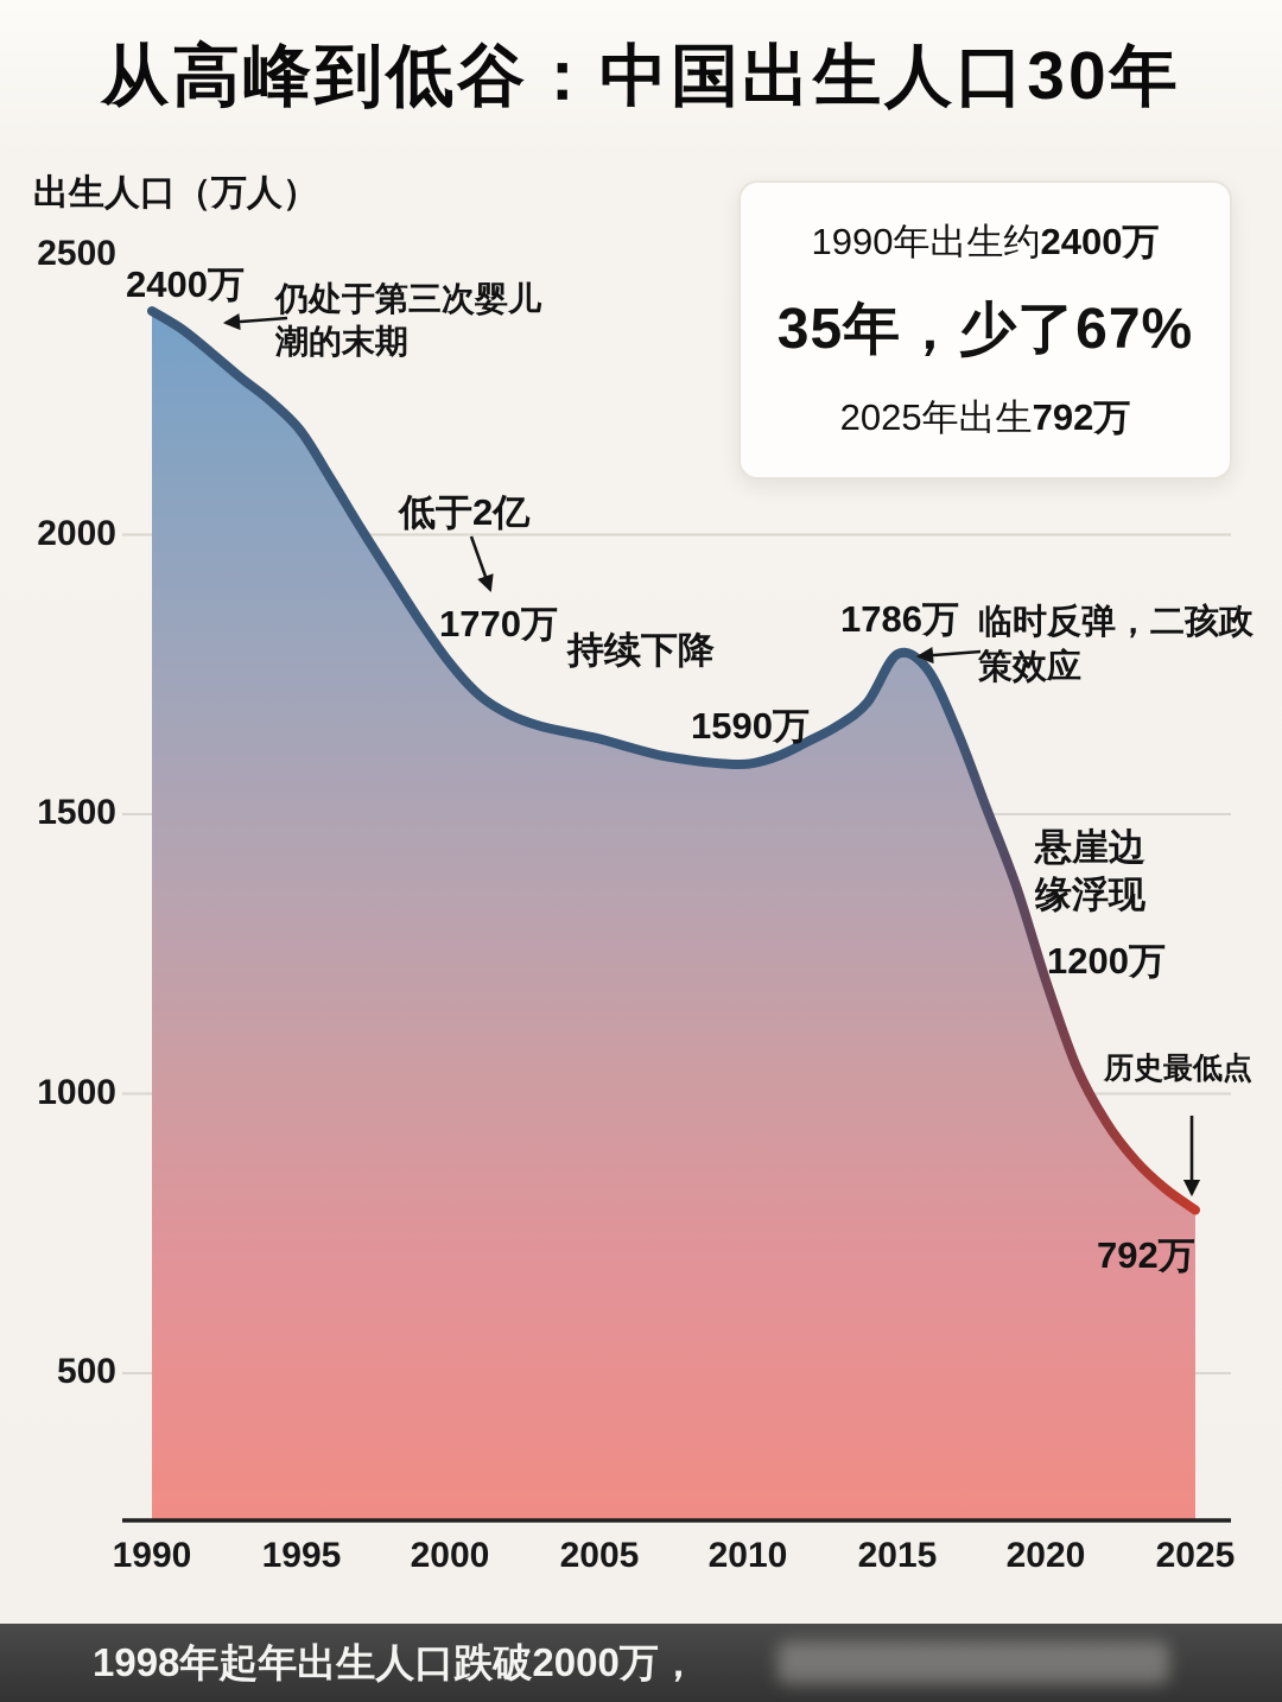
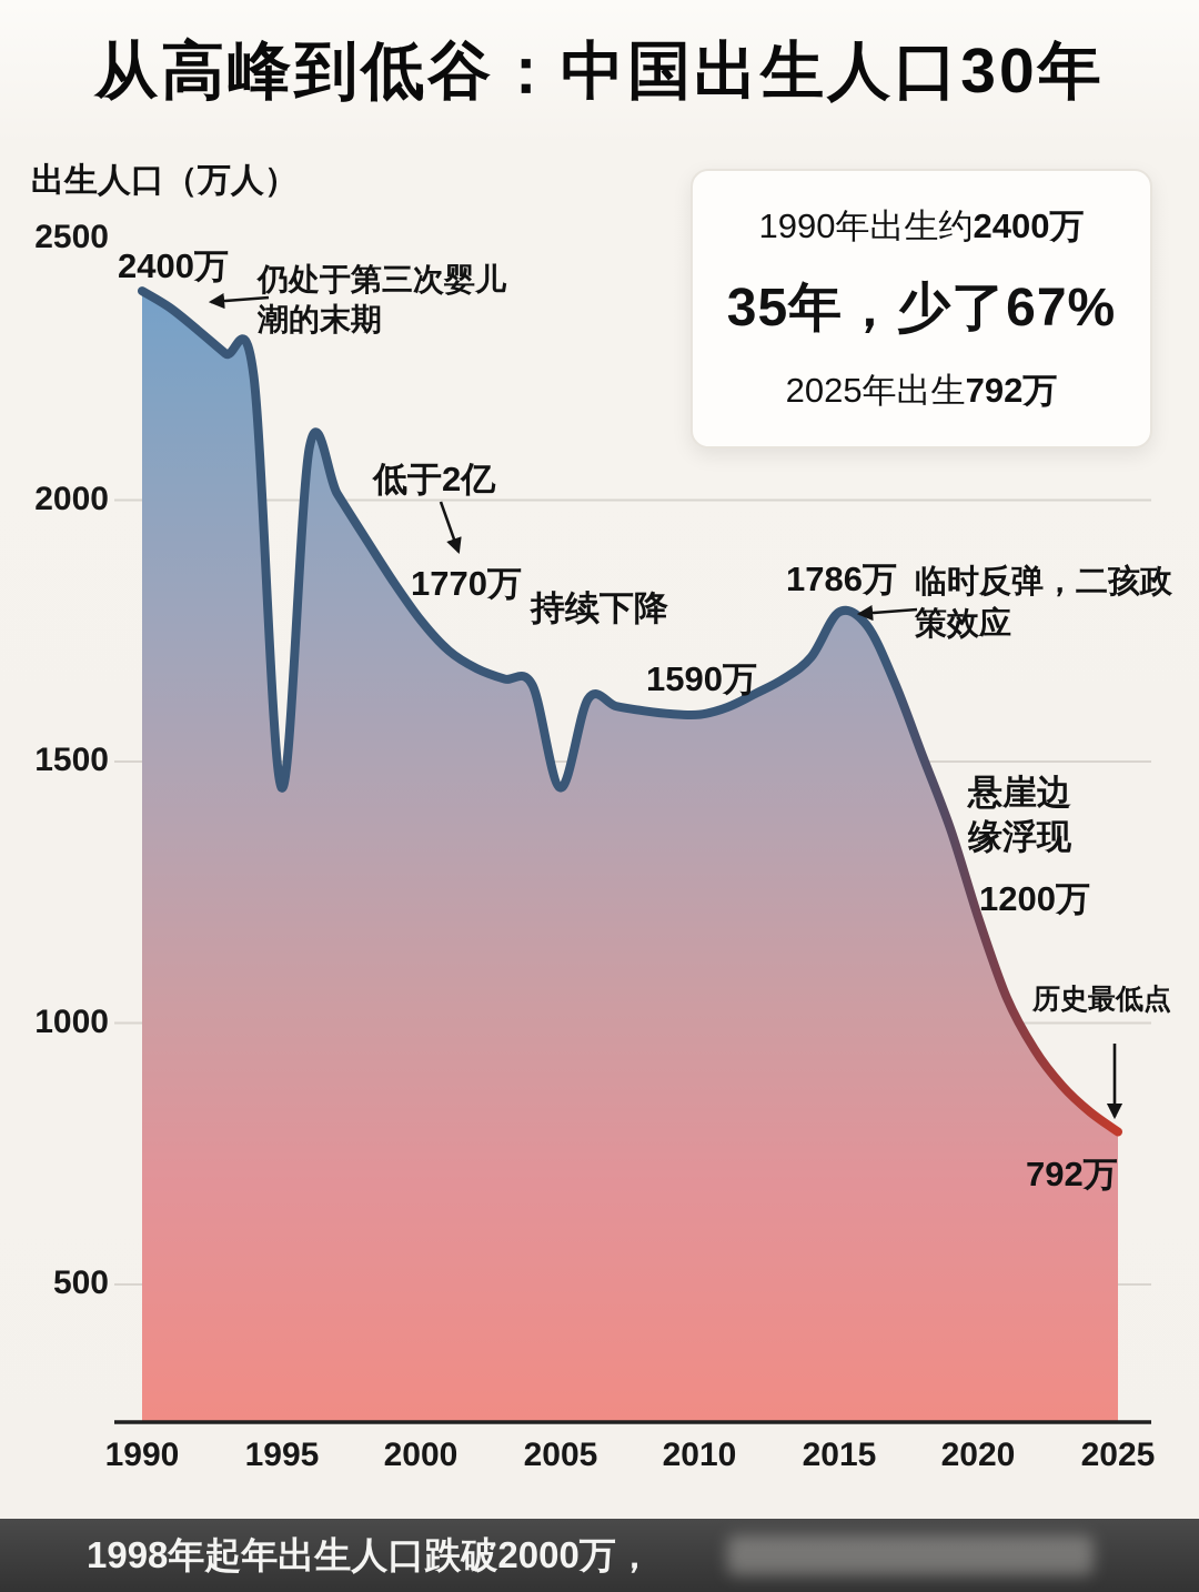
1995: 2180 -> 1450
2005: 1640 -> 1450
